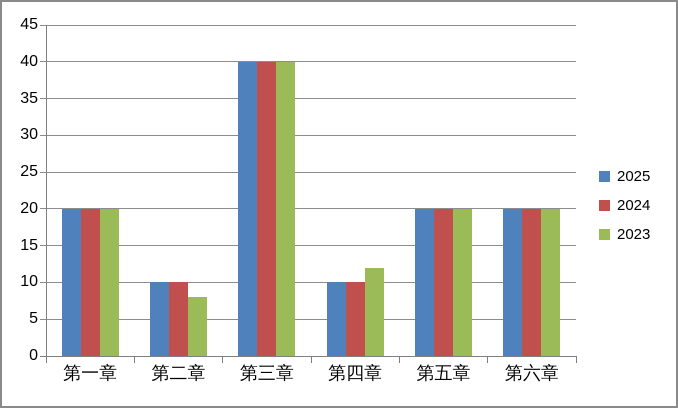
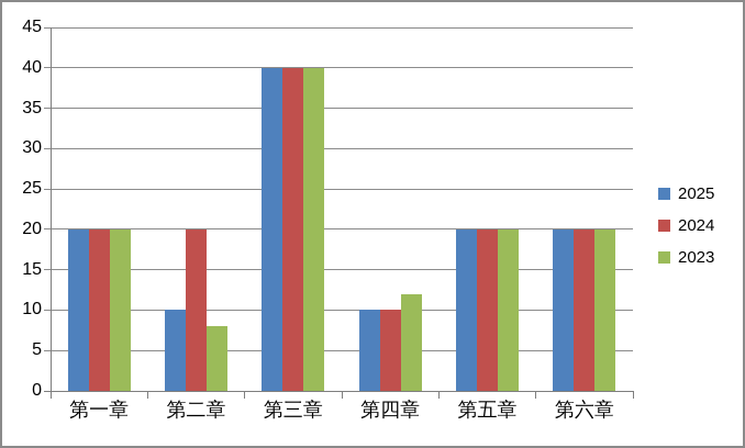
2024/第二章: 10 -> 20
